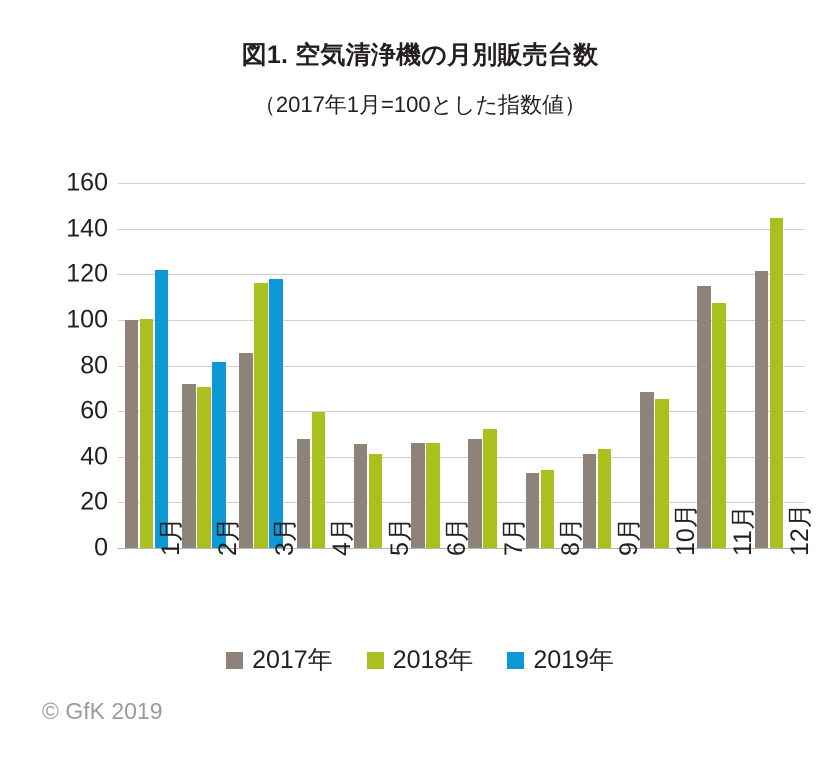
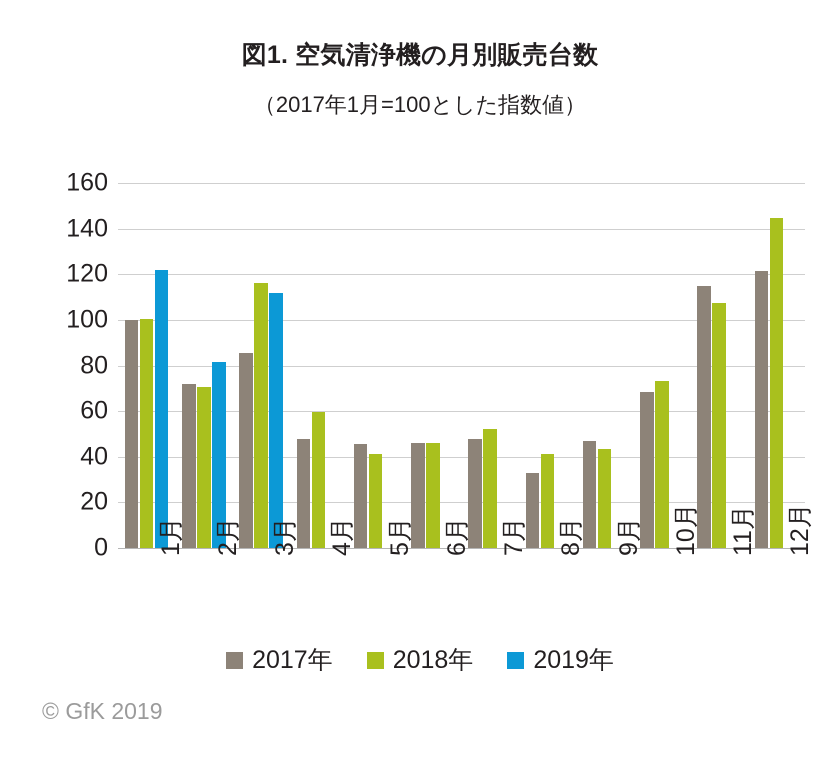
2019年/3月: 118 -> 112
2018年/8月: 34 -> 41
2017年/9月: 41 -> 47
2018年/10月: 66 -> 73
